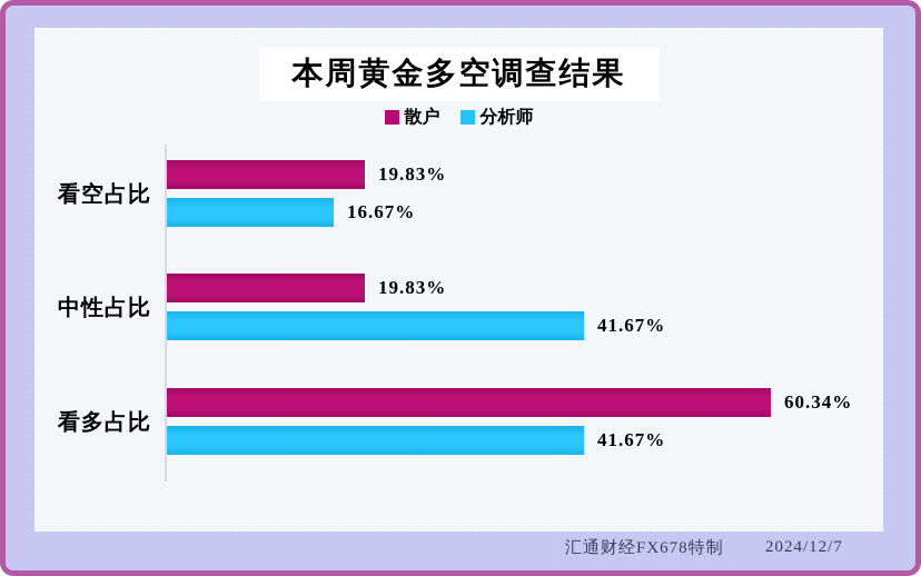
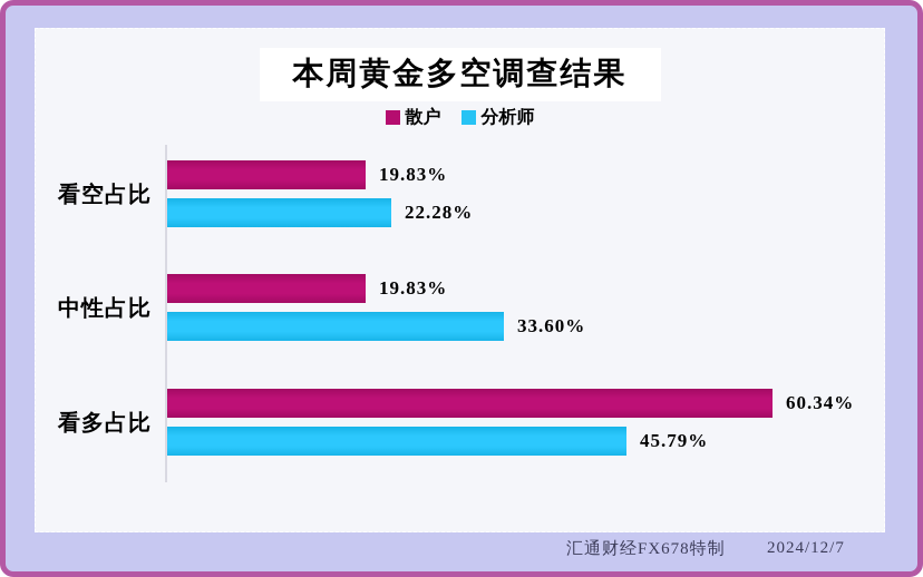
分析师/看空占比: 16.67% -> 22.28%
分析师/中性占比: 41.67% -> 33.60%
分析师/看多占比: 41.67% -> 45.79%
